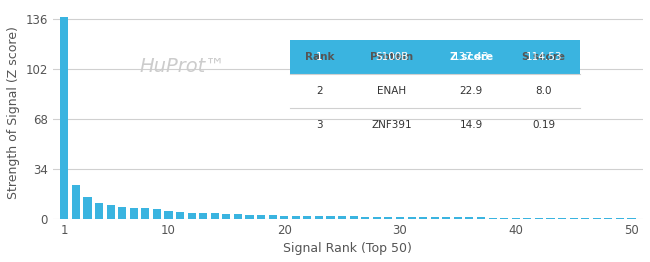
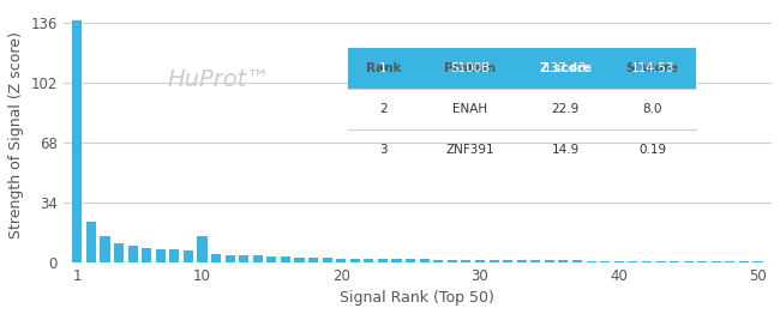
10: 6 -> 15
